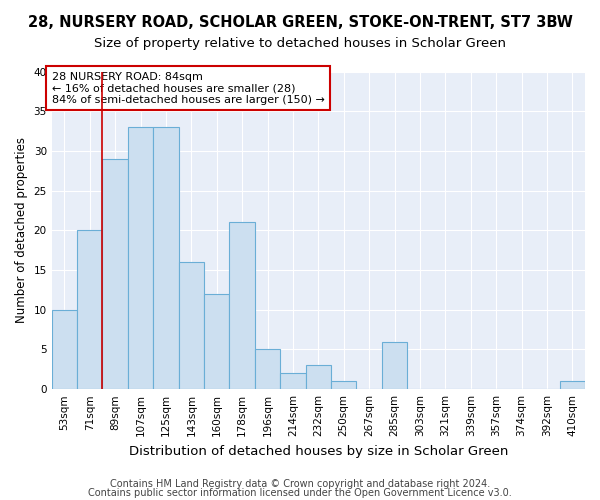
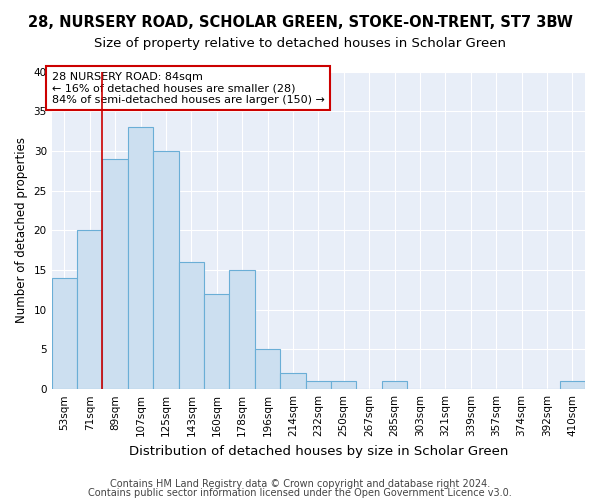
53sqm: 10 -> 14
125sqm: 33 -> 30
178sqm: 21 -> 15
232sqm: 3 -> 1
285sqm: 6 -> 1
